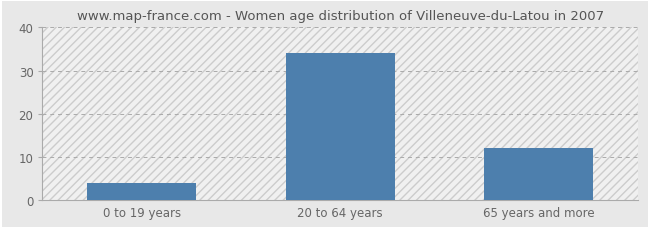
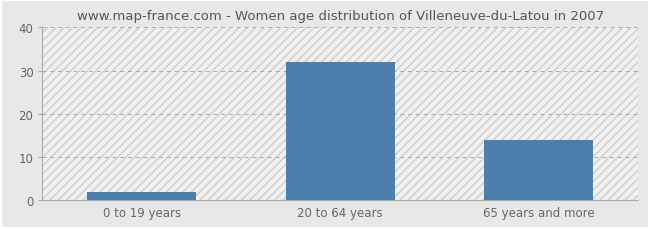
0 to 19 years: 4 -> 2
20 to 64 years: 34 -> 32
65 years and more: 12 -> 14
